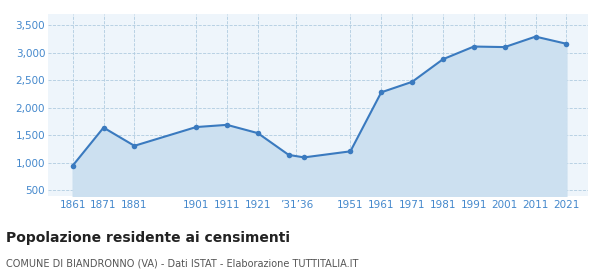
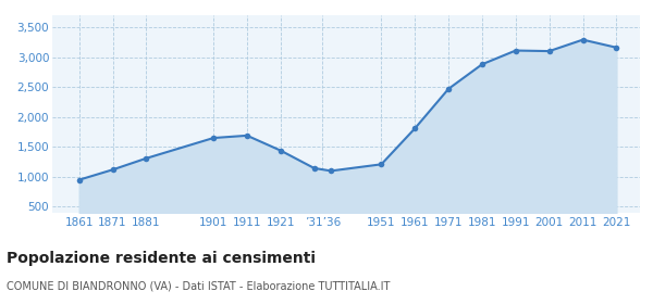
1871: 1,640 -> 1,120
1921: 1,540 -> 1,440
1961: 2,280 -> 1,810
